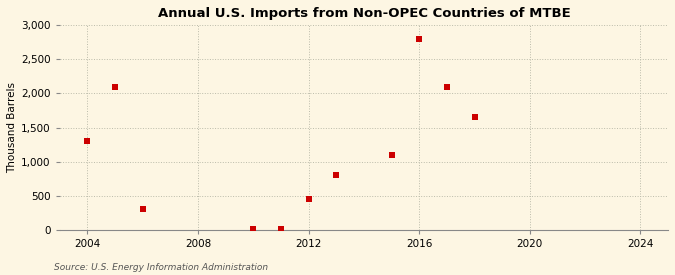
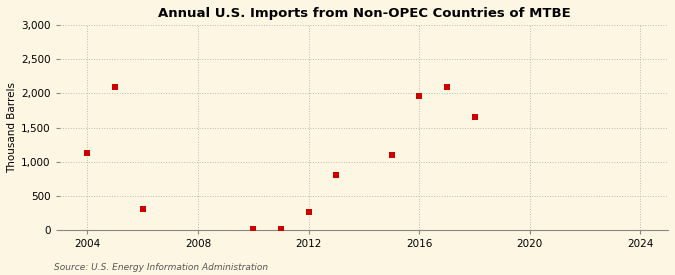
2004: 1,300 -> 1,120
2012: 450 -> 260
2016: 2,800 -> 1,960
